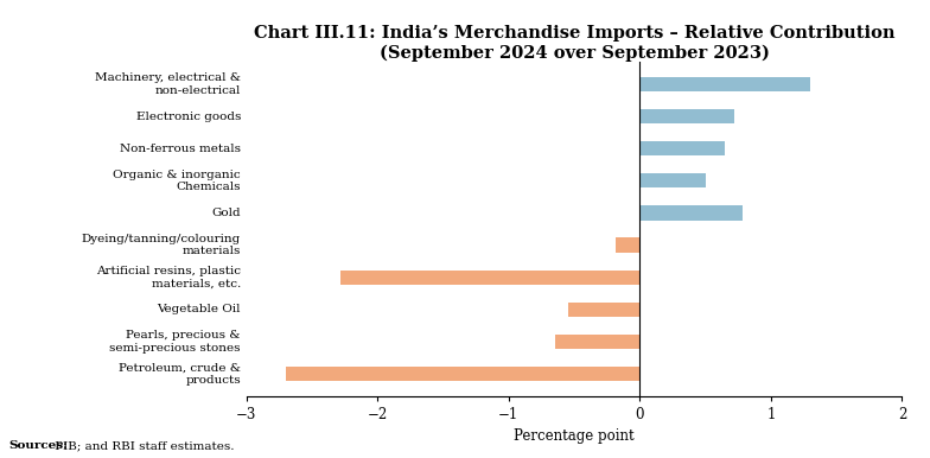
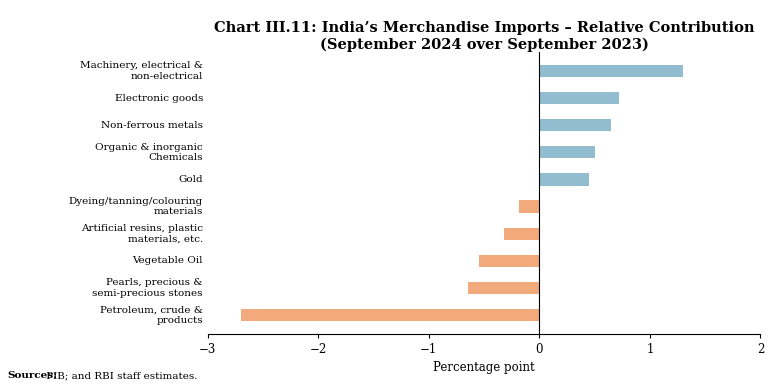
Gold: 0.78 -> 0.45
Artificial resins, plastic materials, etc.: -2.28 -> -0.32
